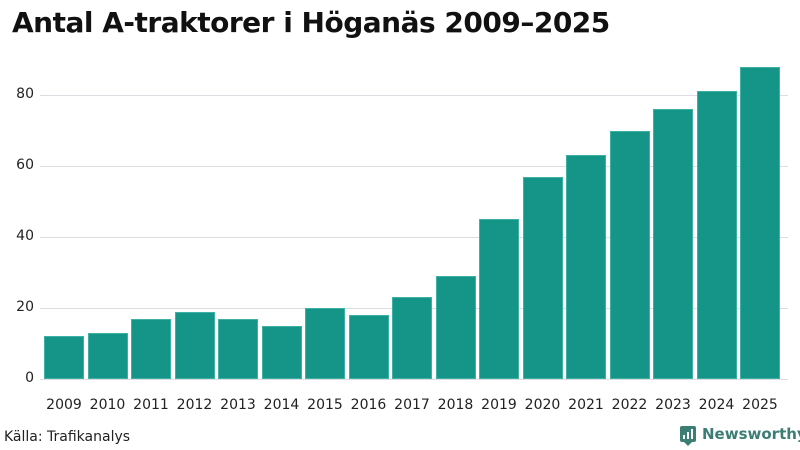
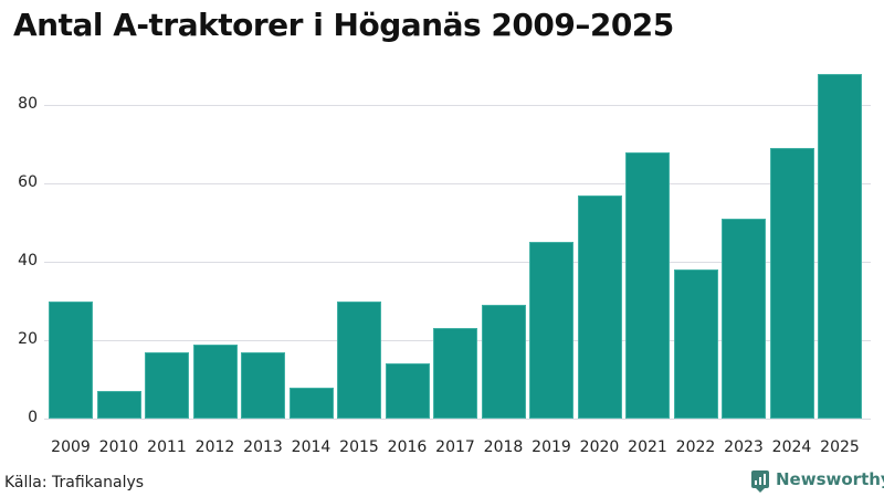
2009: 12 -> 30
2010: 13 -> 7
2014: 15 -> 8
2015: 20 -> 30
2016: 18 -> 14
2021: 63 -> 68
2022: 70 -> 38
2023: 76 -> 51
2024: 81 -> 69
